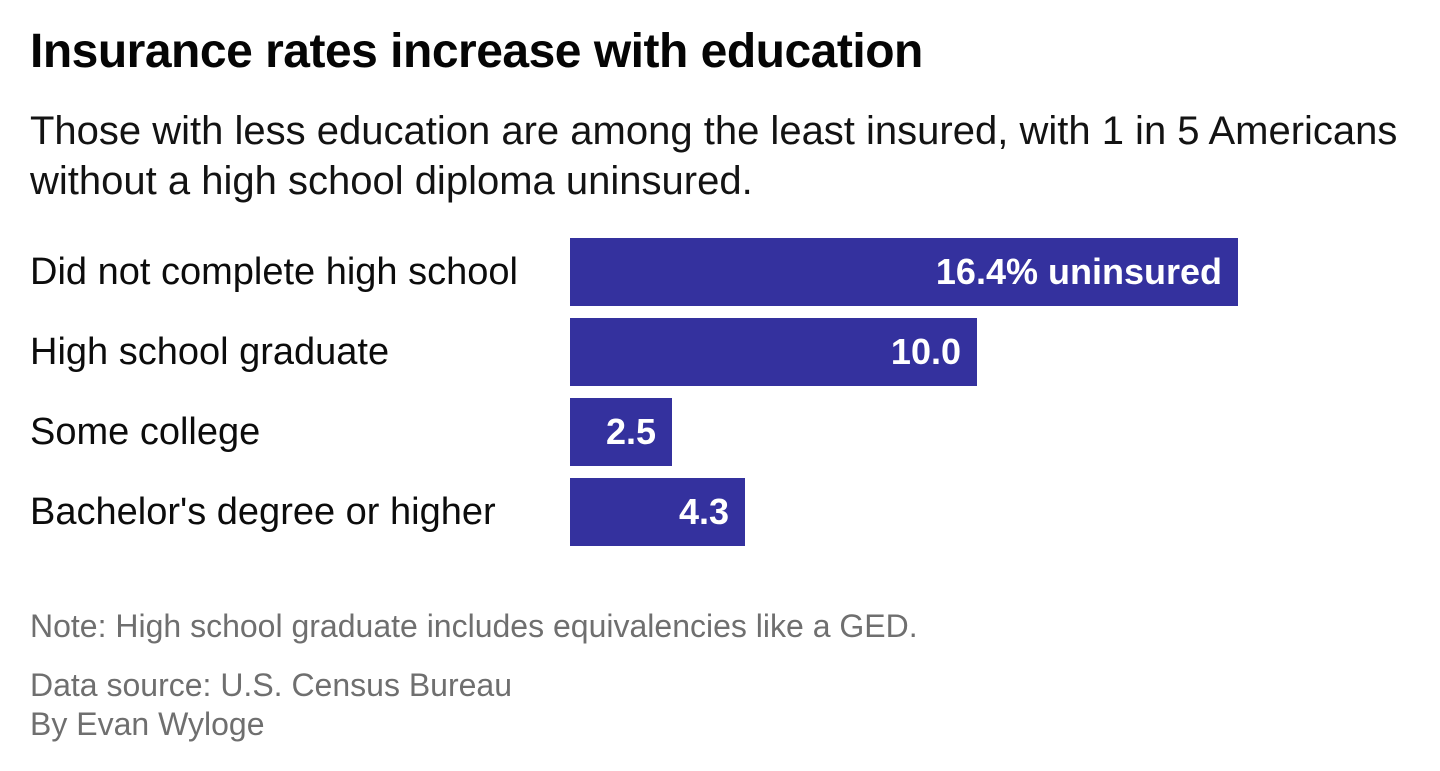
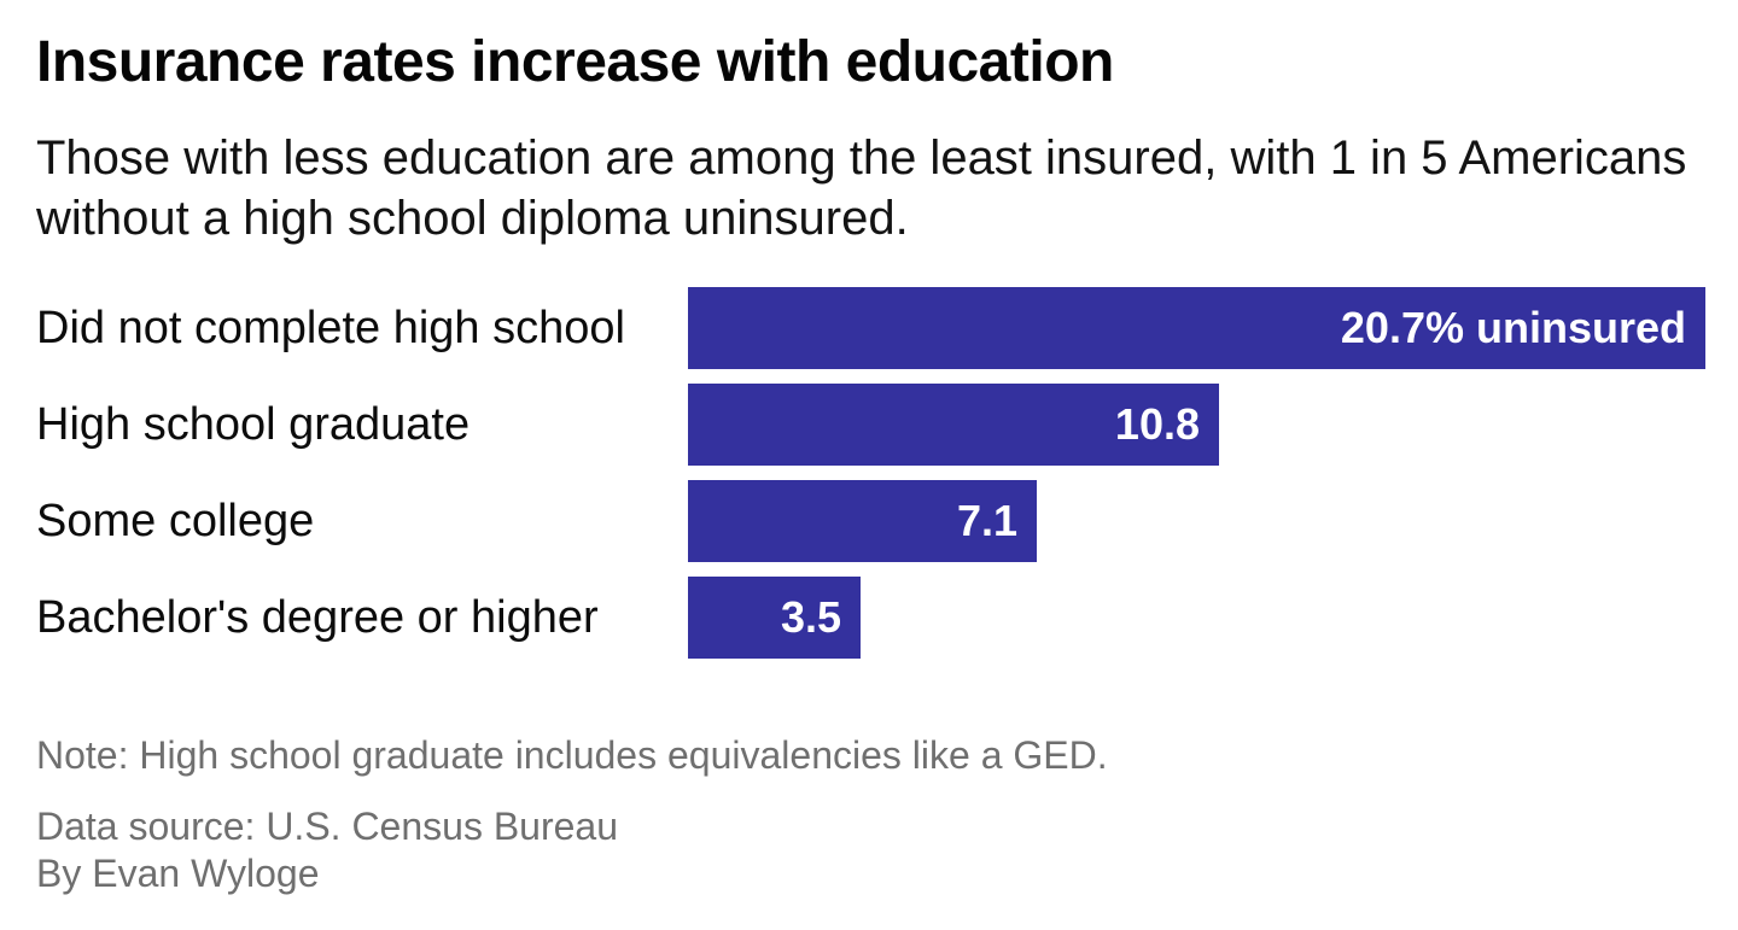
Did not complete high school: 16.4% -> 20.7%
High school graduate: 10.0 -> 10.8
Some college: 2.5 -> 7.1
Bachelor's degree or higher: 4.3 -> 3.5
